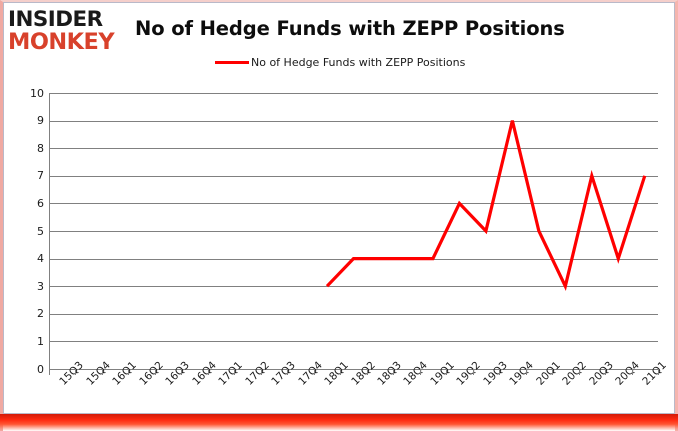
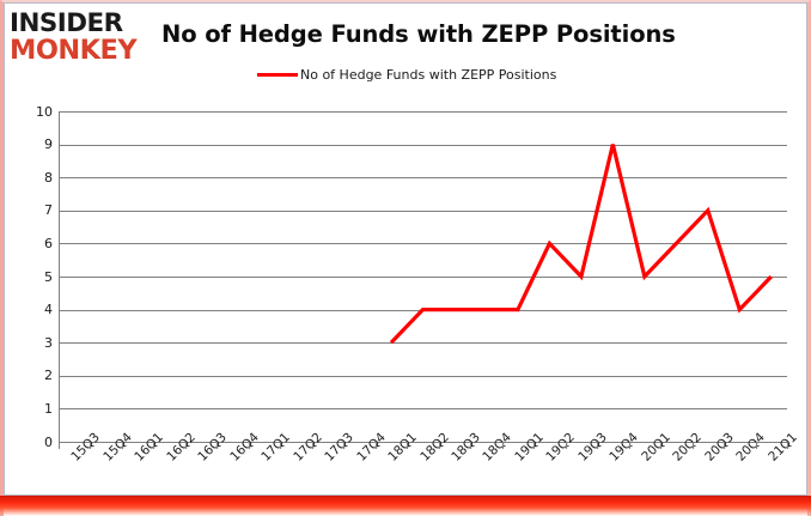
20Q2: 3 -> 6
21Q1: 7 -> 5
